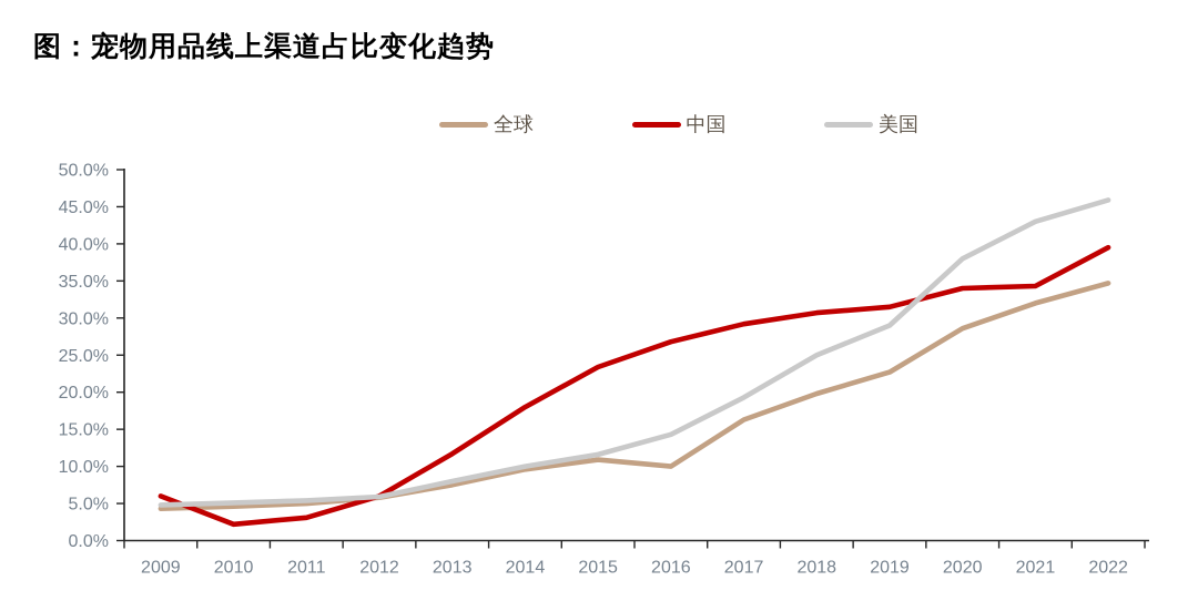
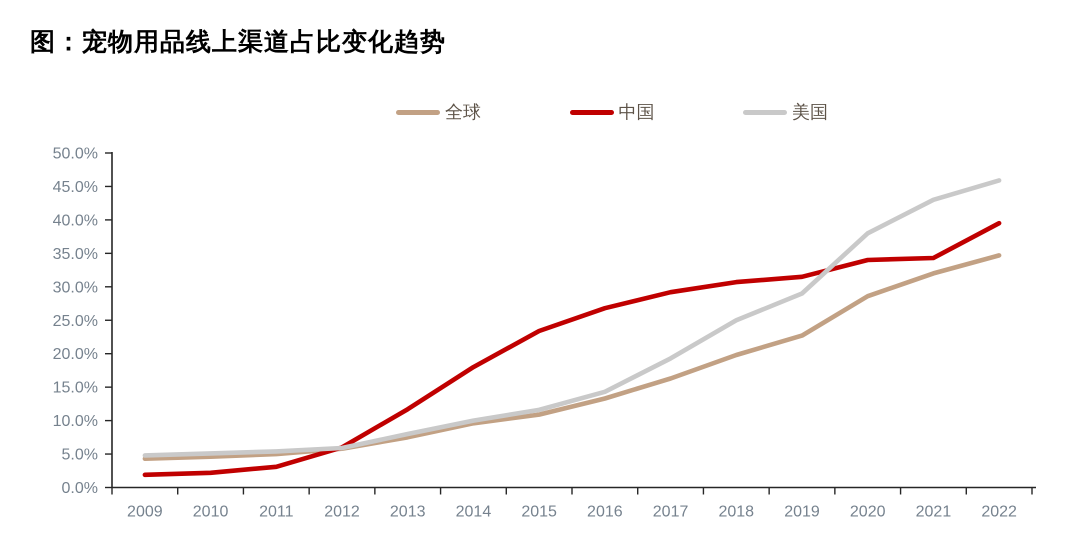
中国/2009: 6% -> 2%
全球/2016: 10% -> 13%
